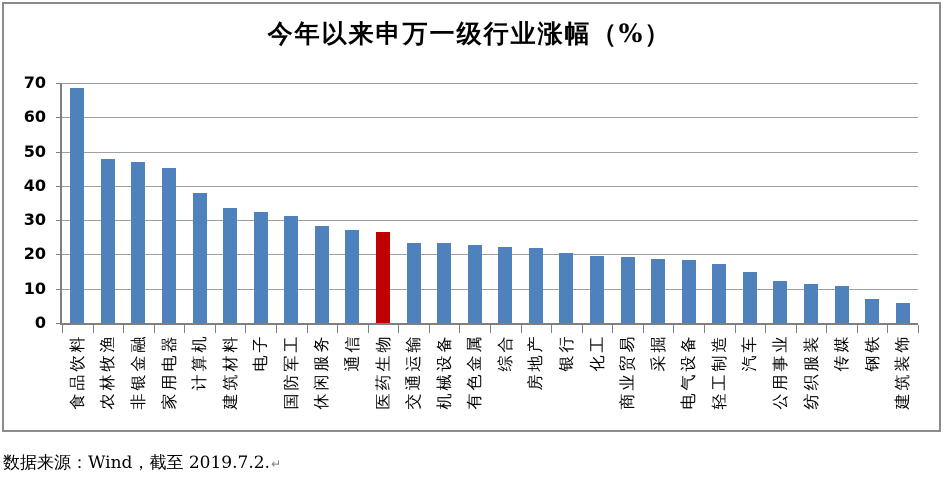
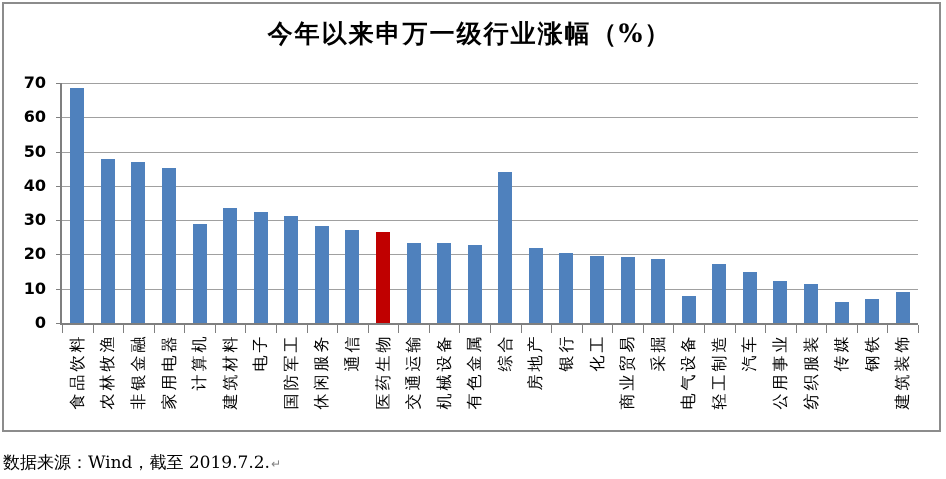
计算机: 38 -> 29
综合: 22 -> 44
电气设备: 18 -> 8
传媒: 11 -> 6
建筑装饰: 6 -> 9
